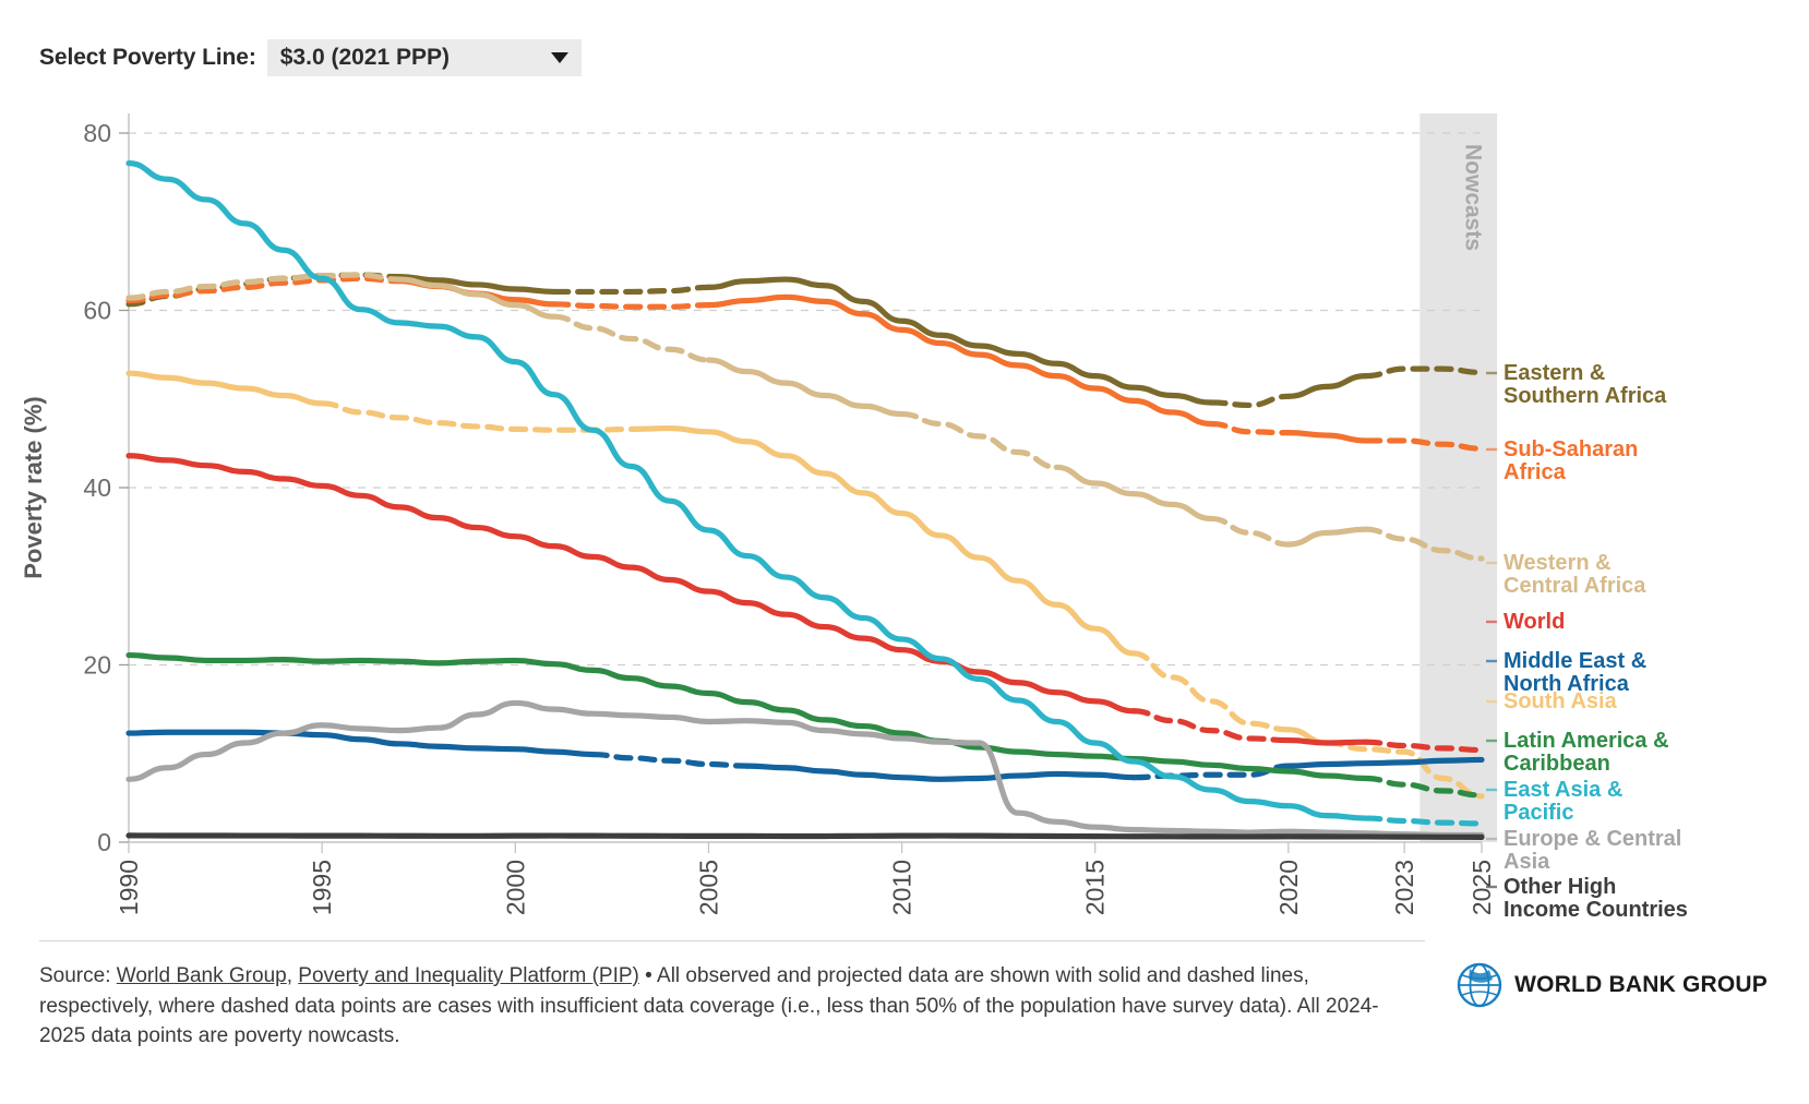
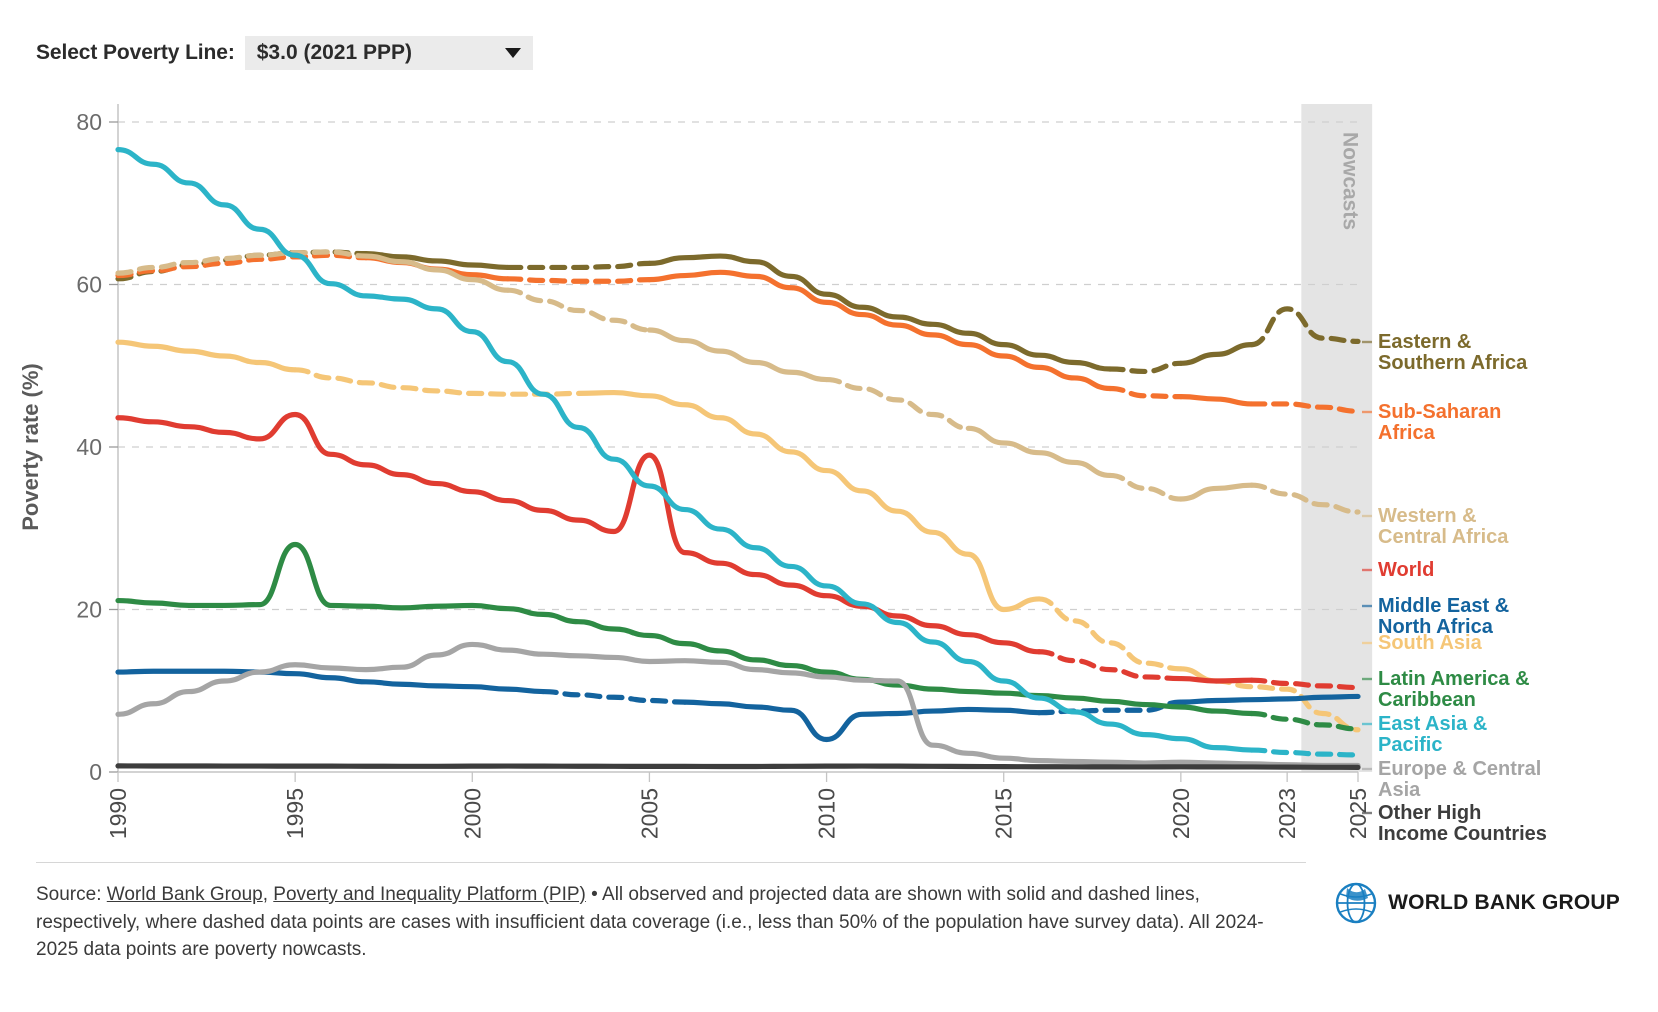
World/1995: 40 -> 44
Latin America & Caribbean/1995: 20 -> 28
World/2005: 28 -> 39
Middle East & North Africa/2010: 7 -> 4
South Asia/2015: 24 -> 20
Eastern & Southern Africa/2023: 53 -> 57
